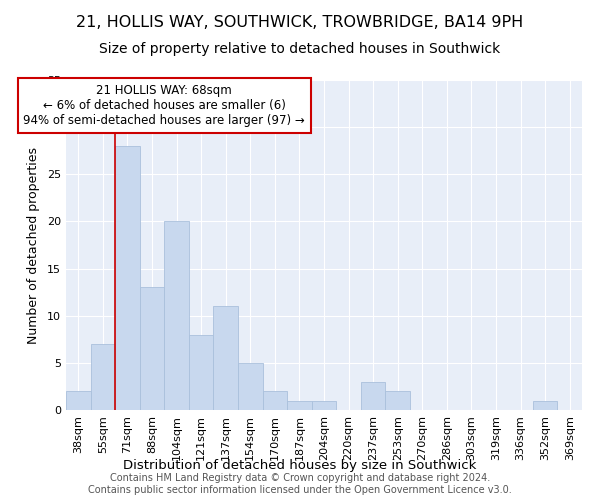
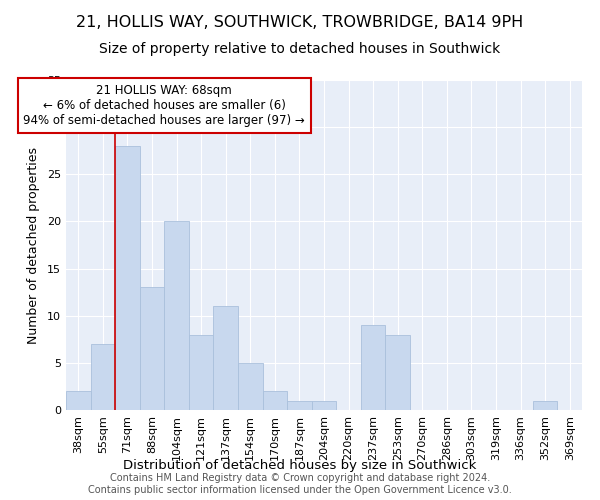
237sqm: 3 -> 9
253sqm: 2 -> 8
